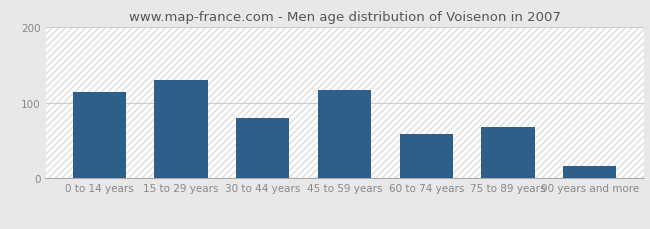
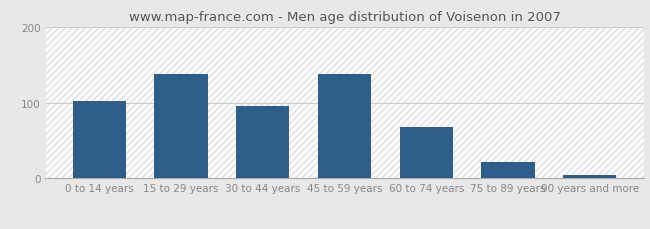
0 to 14 years: 114 -> 102
15 to 29 years: 130 -> 137
30 to 44 years: 80 -> 96
45 to 59 years: 116 -> 138
60 to 74 years: 58 -> 68
75 to 89 years: 68 -> 22
90 years and more: 16 -> 5
